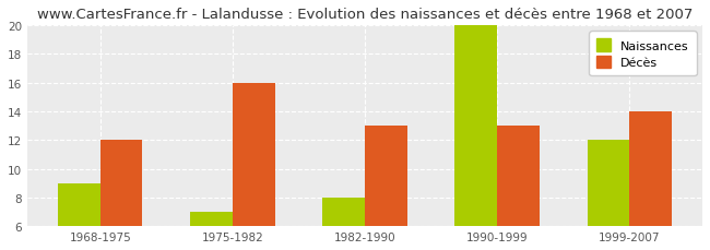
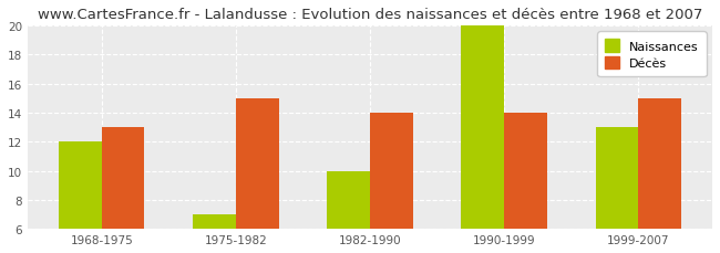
Naissances/1968-1975: 9 -> 12
Décès/1968-1975: 12 -> 13
Décès/1975-1982: 16 -> 15
Naissances/1982-1990: 8 -> 10
Décès/1982-1990: 13 -> 14
Décès/1990-1999: 13 -> 14
Naissances/1999-2007: 12 -> 13
Décès/1999-2007: 14 -> 15
